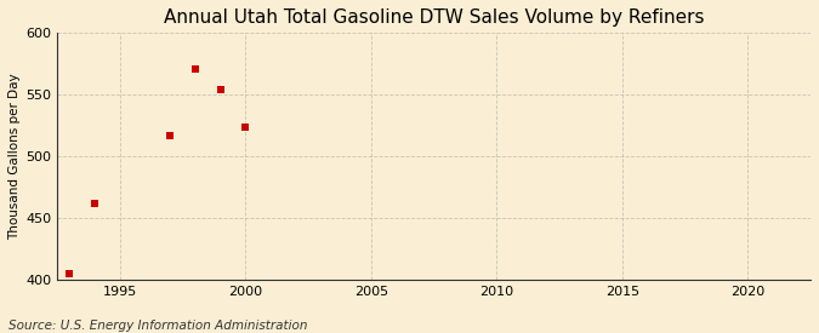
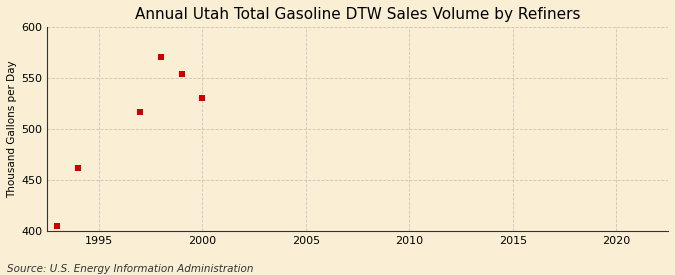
2000: 524 -> 531
